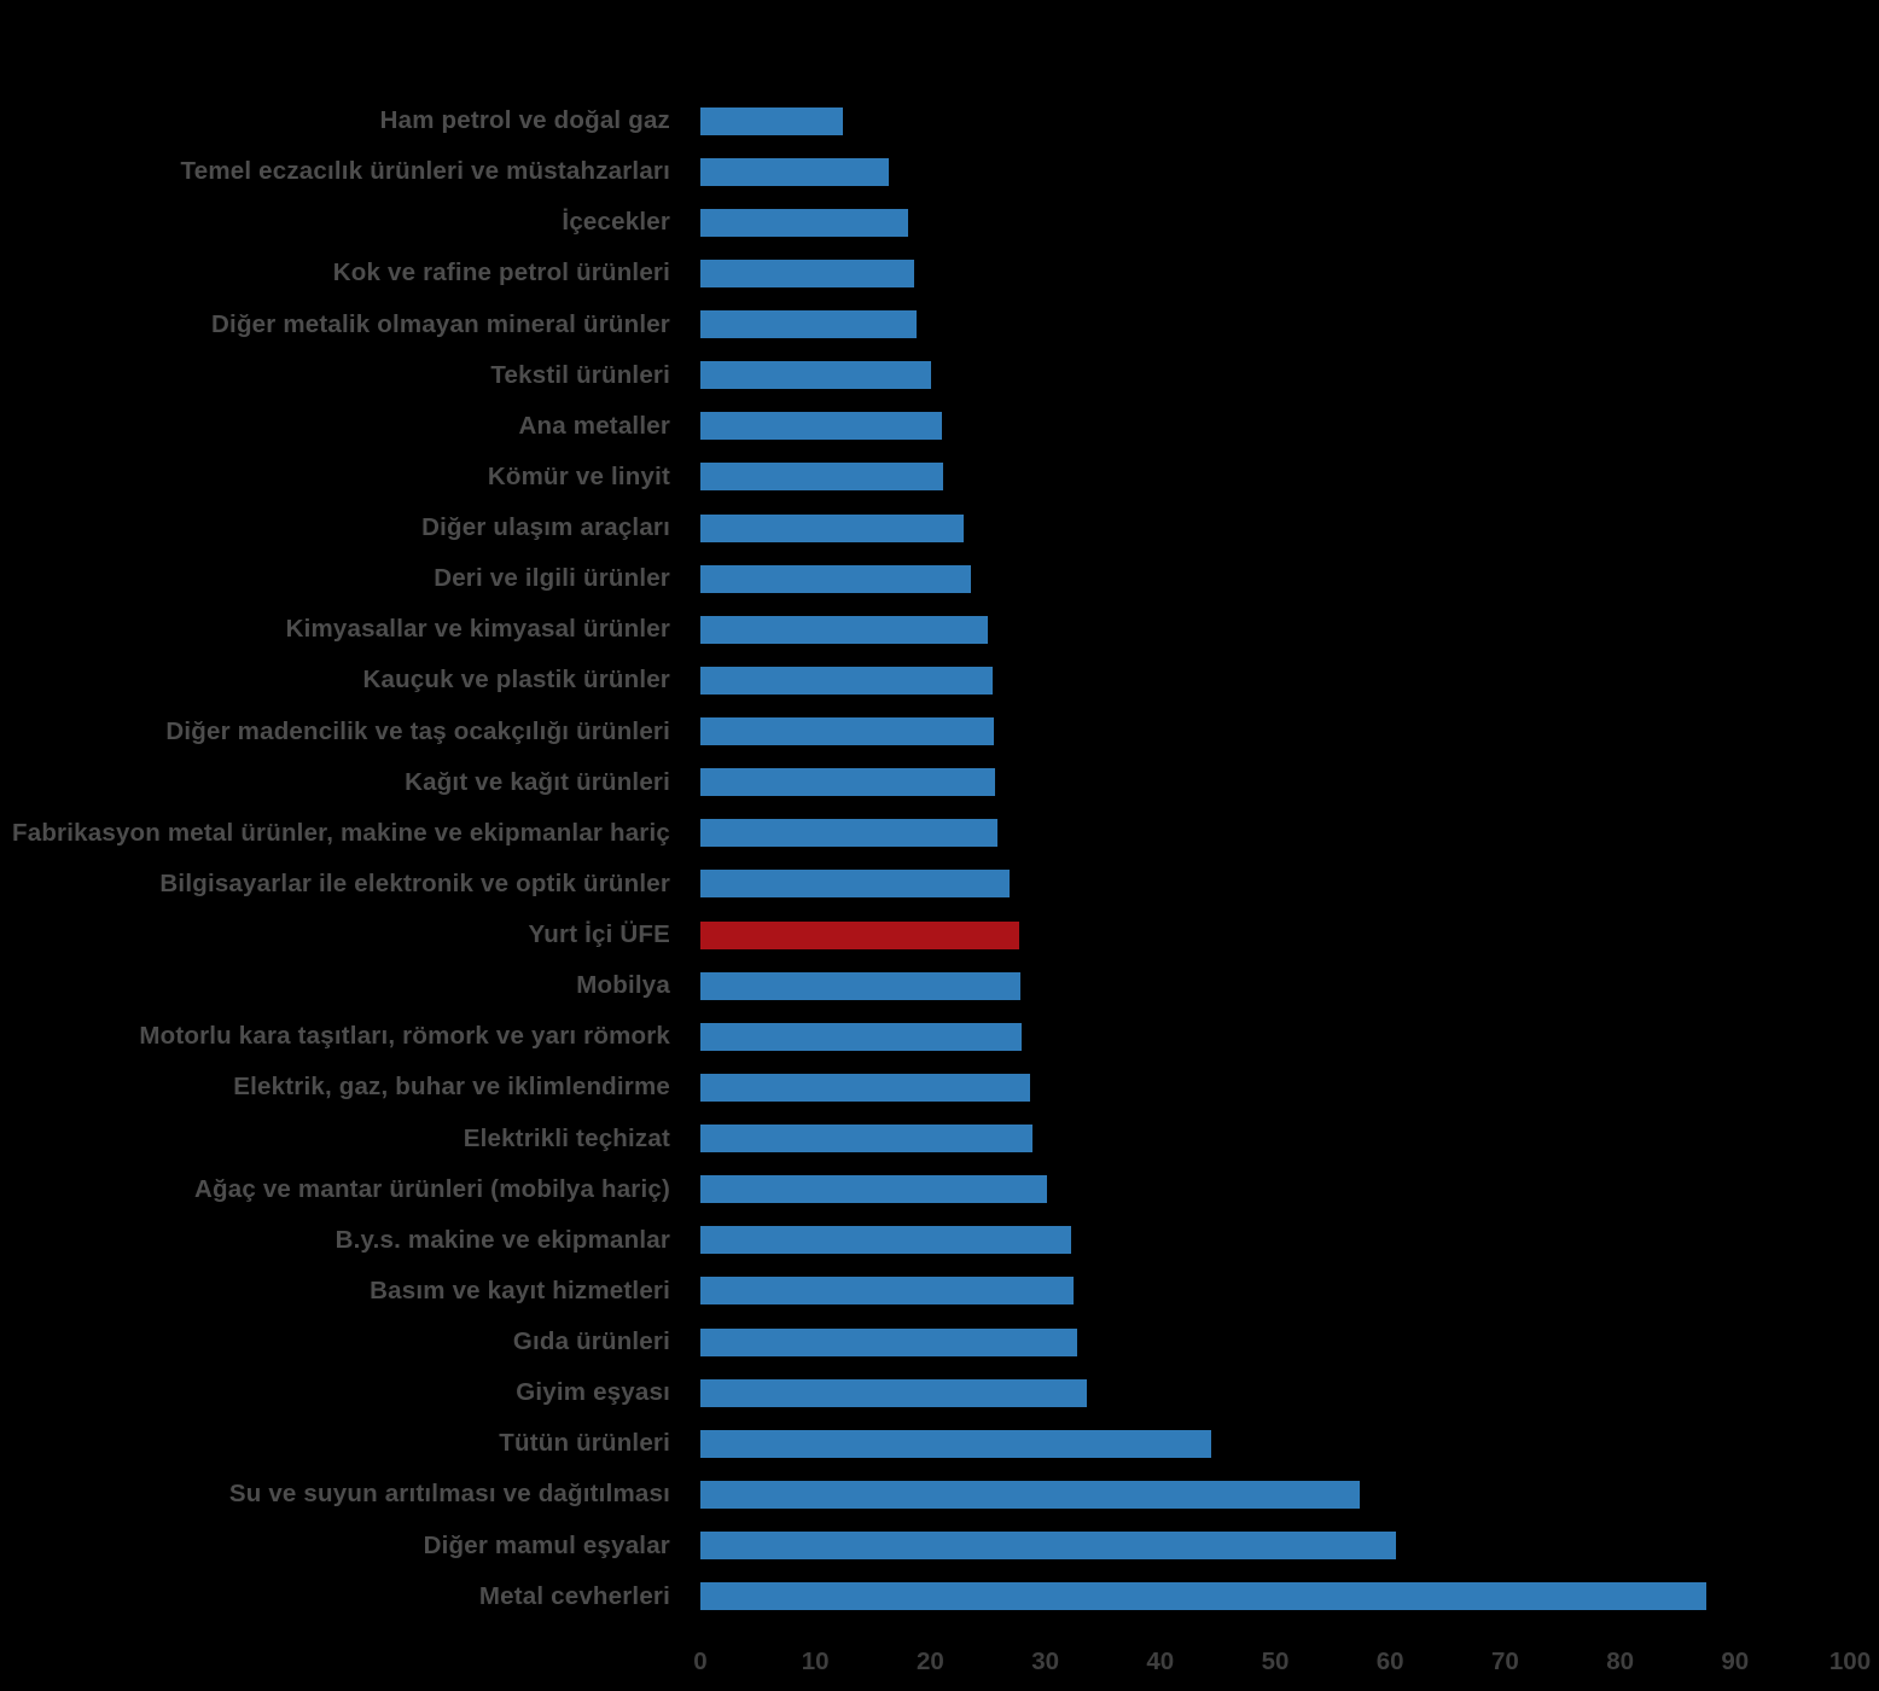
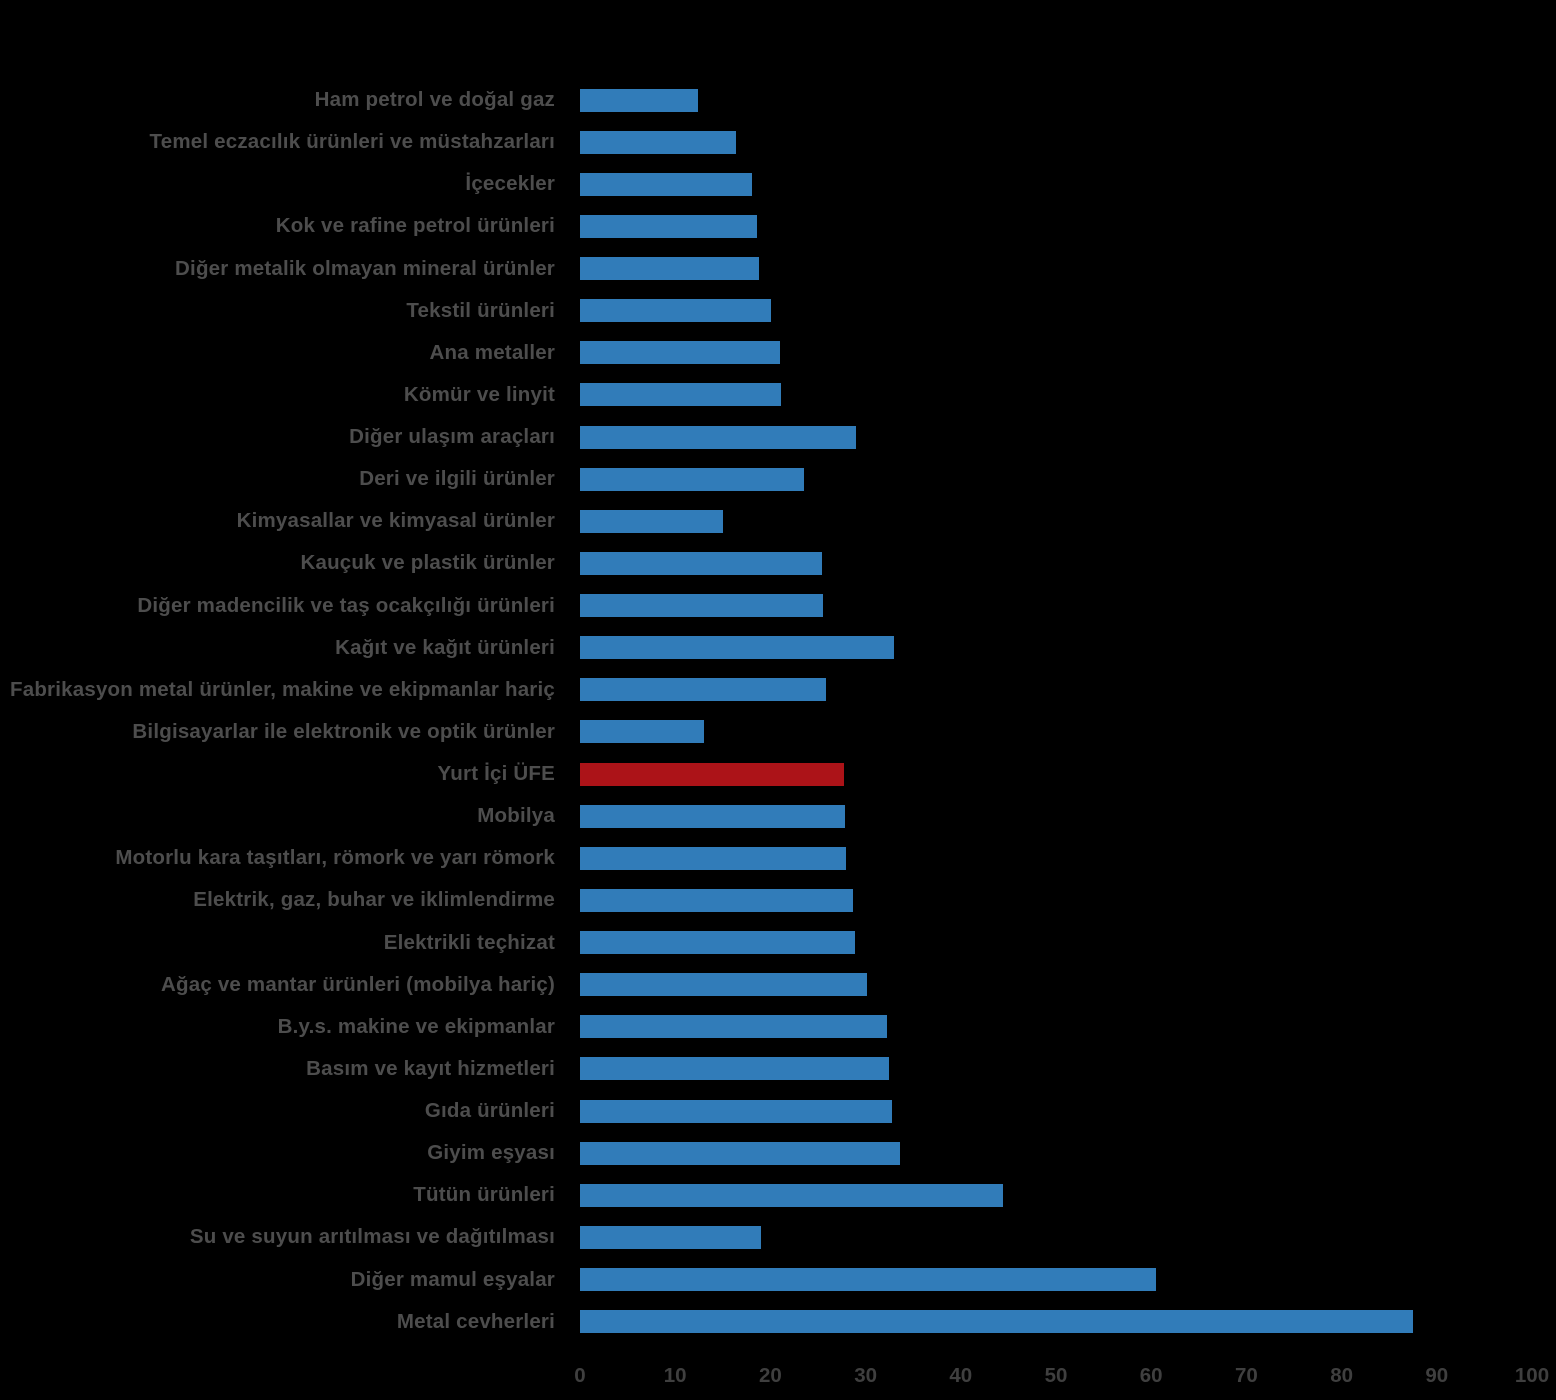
Diğer ulaşım araçları: 23 -> 29
Kimyasallar ve kimyasal ürünler: 25 -> 15
Kağıt ve kağıt ürünleri: 26 -> 33
Bilgisayarlar ile elektronik ve optik ürünler: 27 -> 13
Su ve suyun arıtılması ve dağıtılması: 57 -> 19
